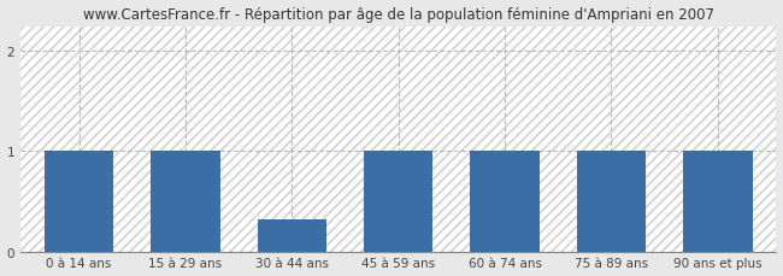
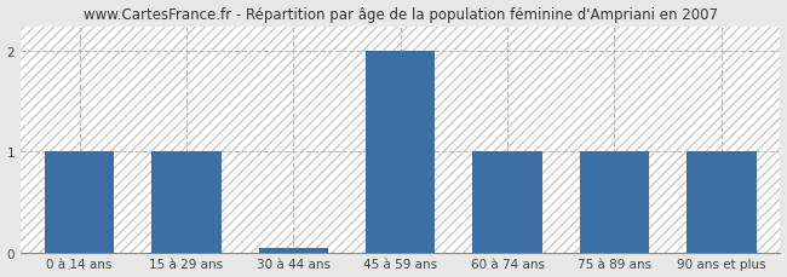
30 à 44 ans: 0.32 -> 0.04
45 à 59 ans: 1.00 -> 2.00
